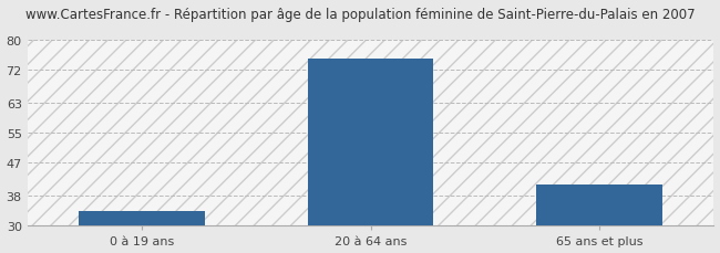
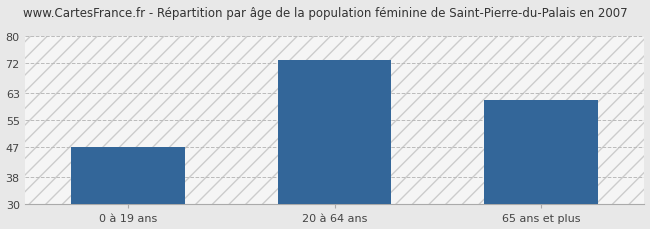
0 à 19 ans: 34 -> 47
20 à 64 ans: 75 -> 73
65 ans et plus: 41 -> 61
